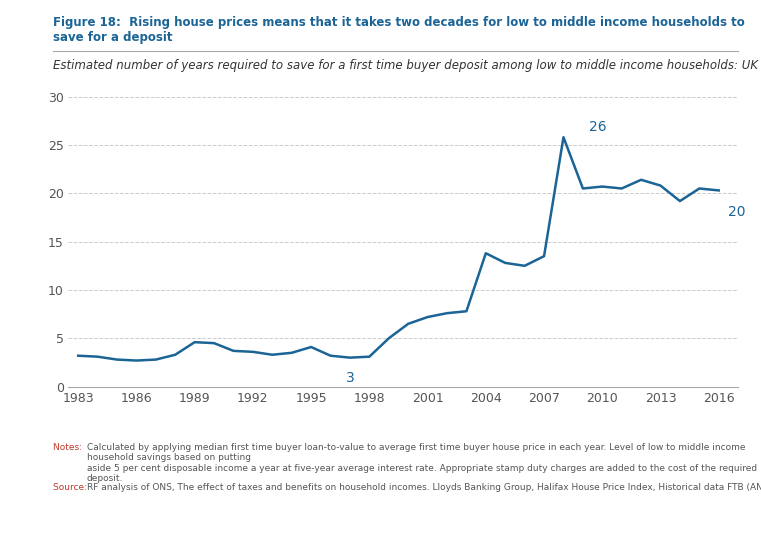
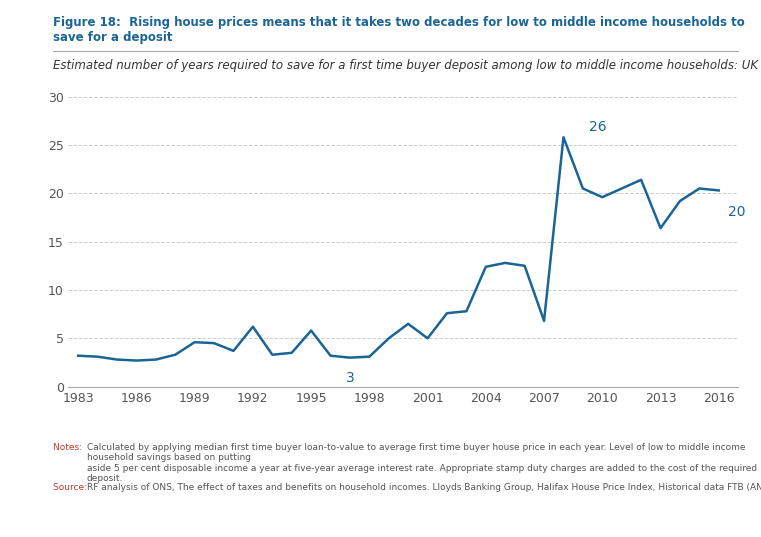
1992: 3.6 -> 6.2
1995: 4.1 -> 5.8
2001: 7.2 -> 5.0
2004: 13.8 -> 12.4
2007: 13.5 -> 6.8
2010: 20.7 -> 19.6
2013: 20.8 -> 16.4
